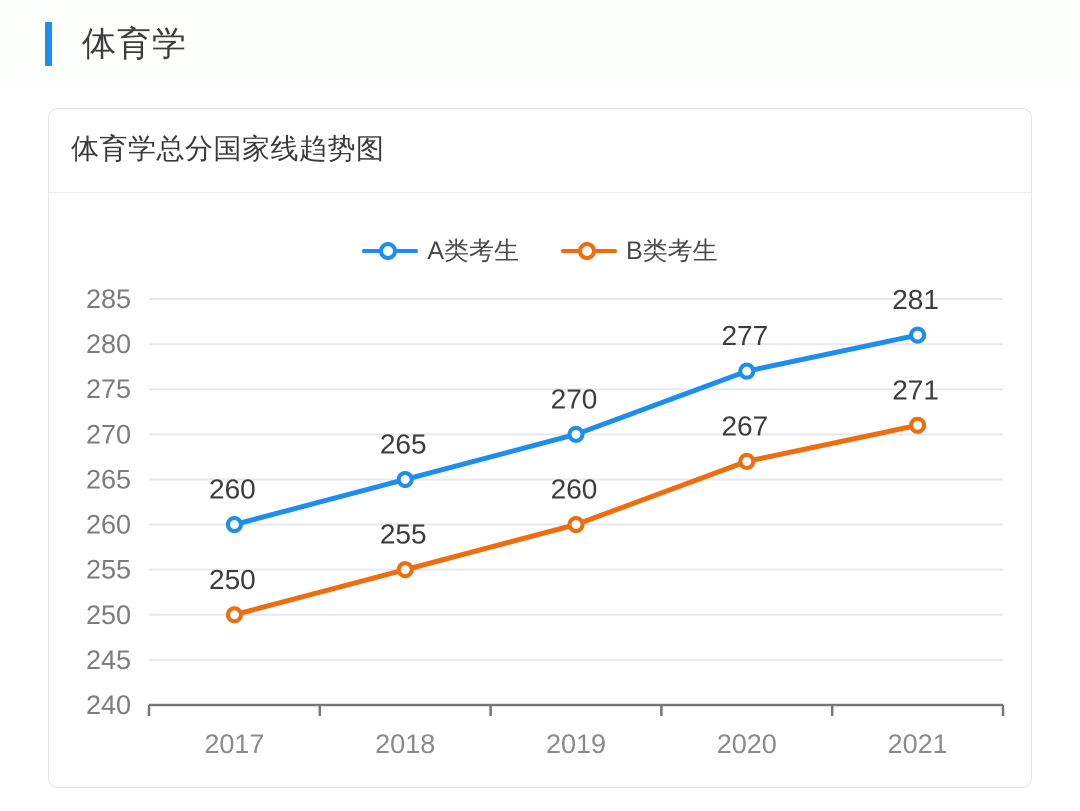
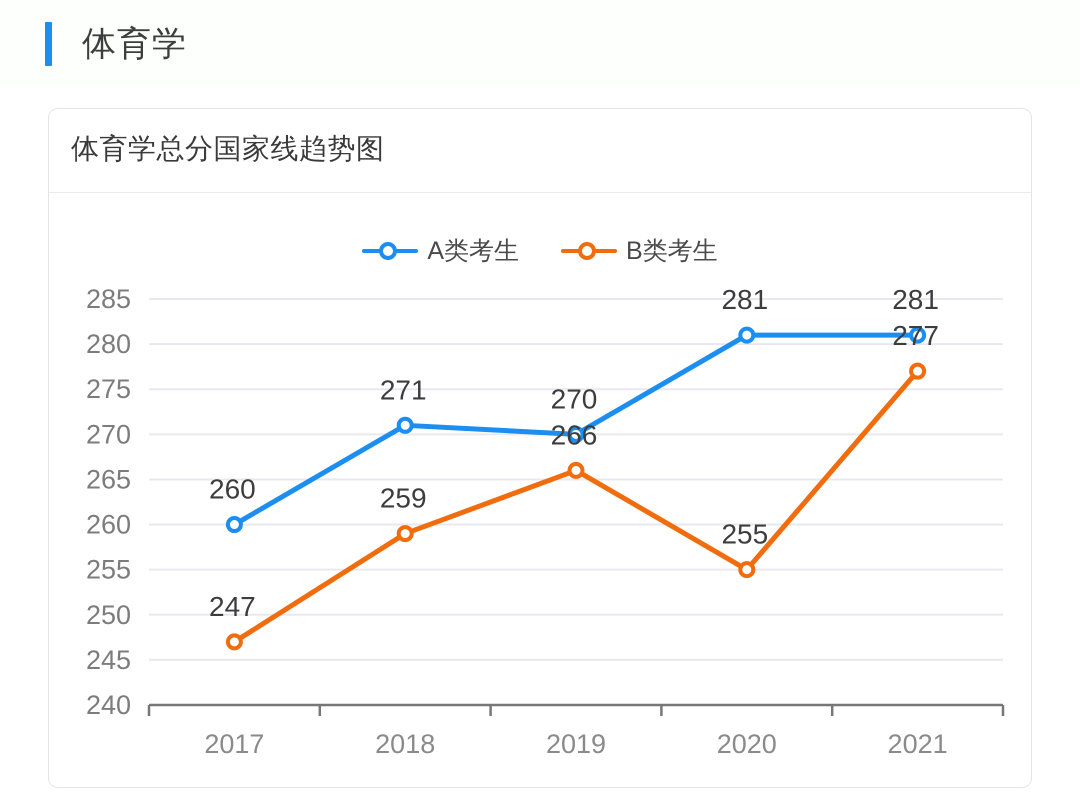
B类考生/2017: 250 -> 247
A类考生/2018: 265 -> 271
B类考生/2018: 255 -> 259
B类考生/2019: 260 -> 266
A类考生/2020: 277 -> 281
B类考生/2020: 267 -> 255
B类考生/2021: 271 -> 277
